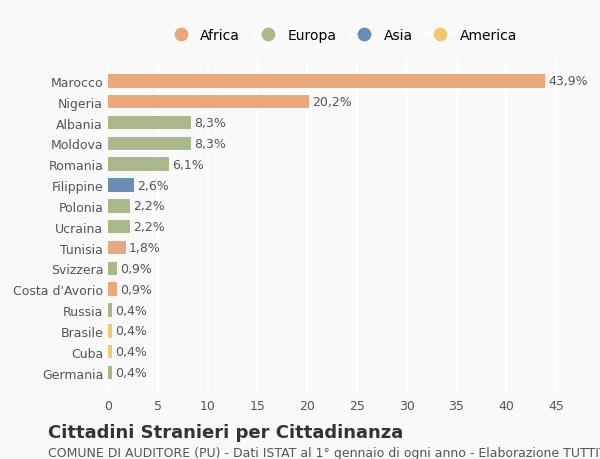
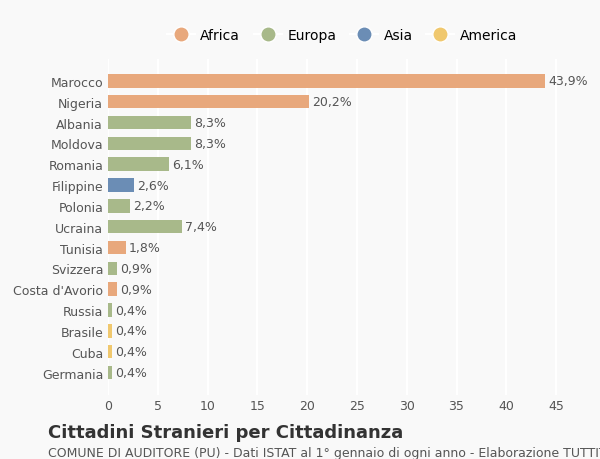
Ucraina: 2,2% -> 7,4%
